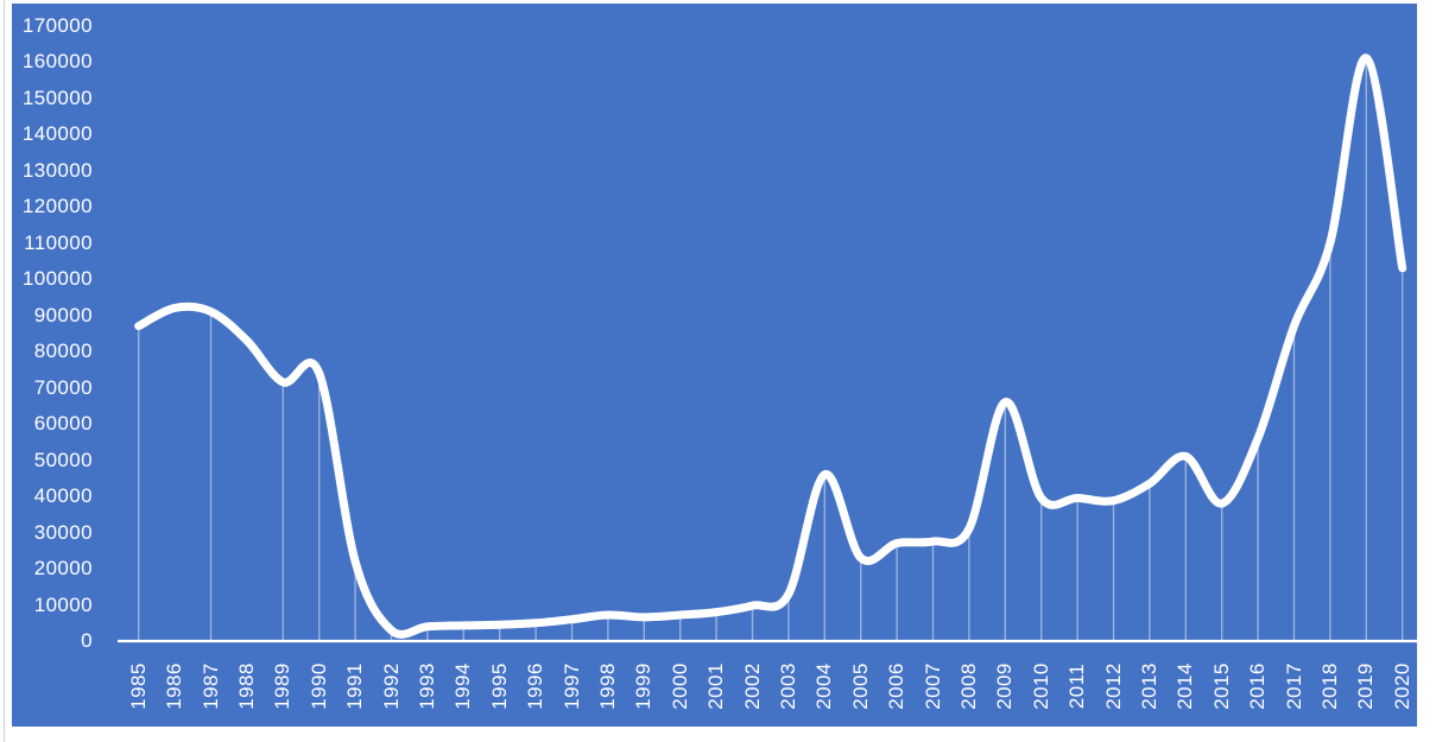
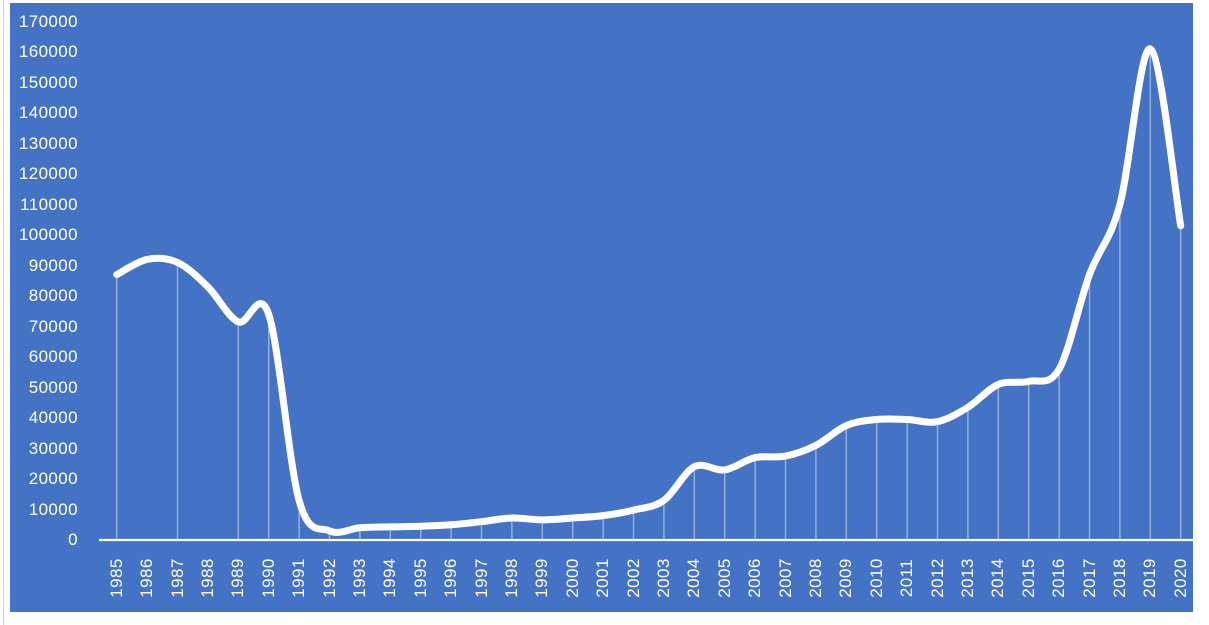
1991: 22000 -> 13000
2004: 46000 -> 24000
2009: 66000 -> 38000
2015: 38000 -> 52000
